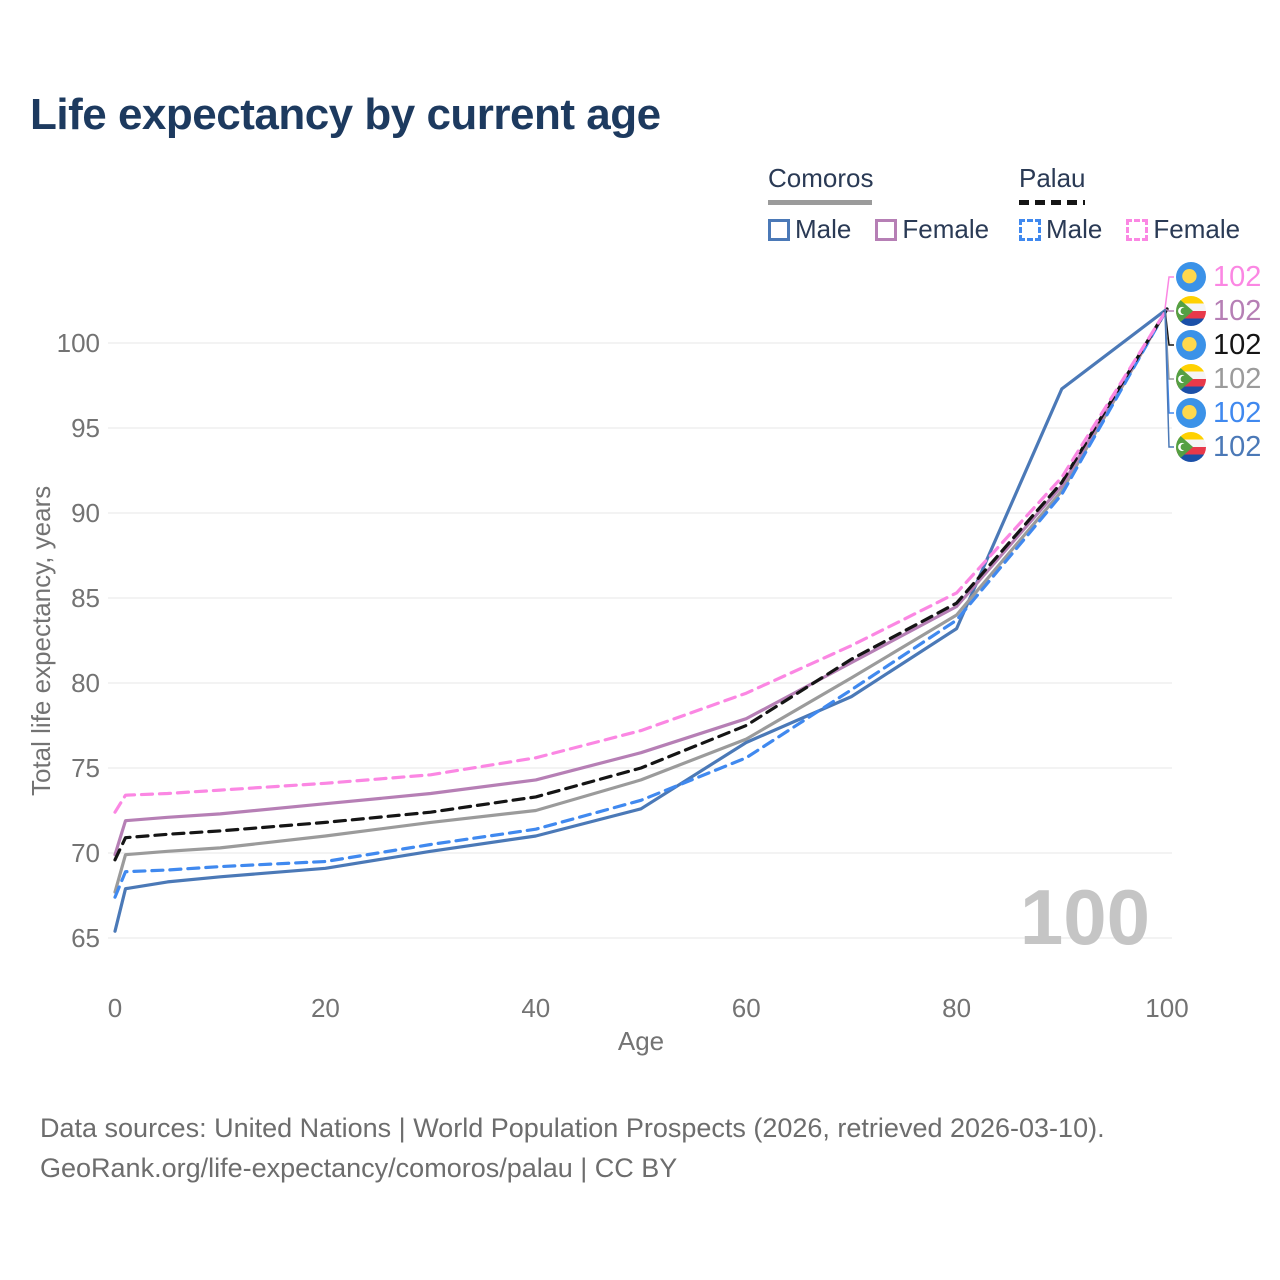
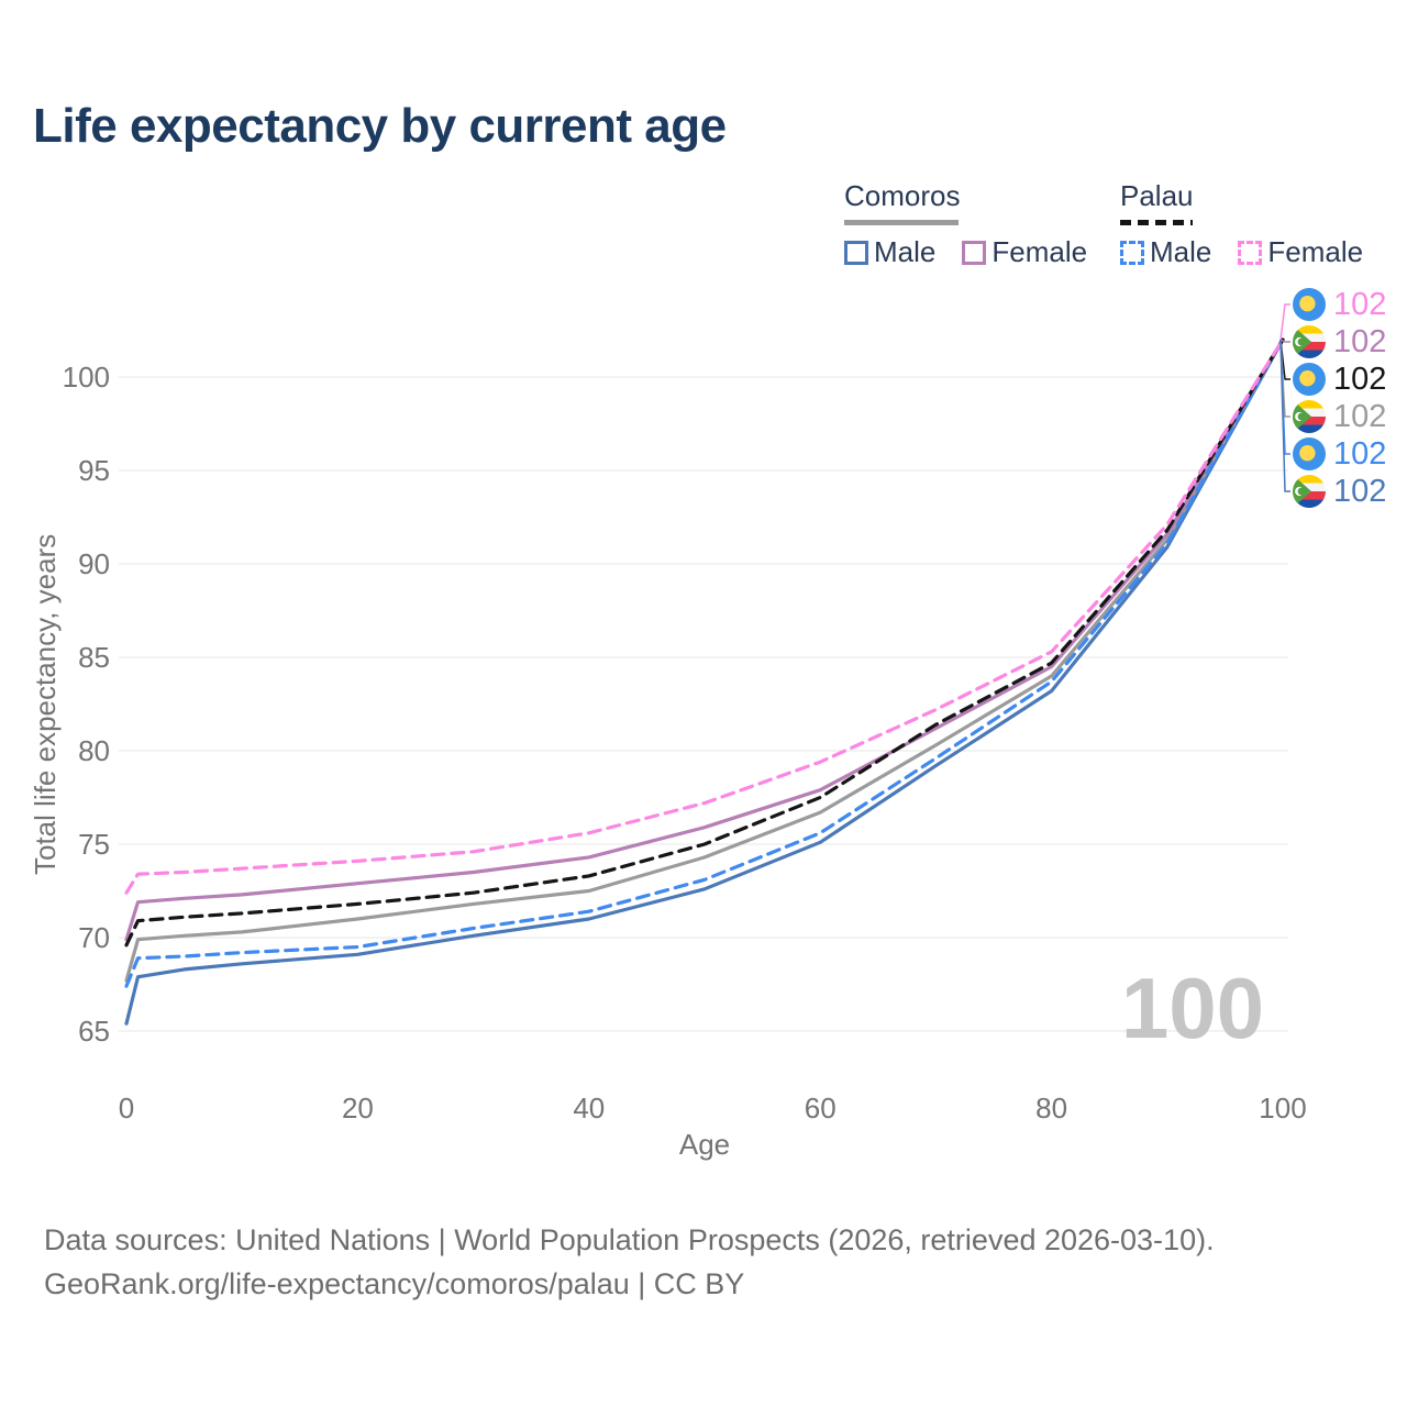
Comoros Male/60: 76.5 -> 75.1
Comoros Male/90: 97.3 -> 90.9
